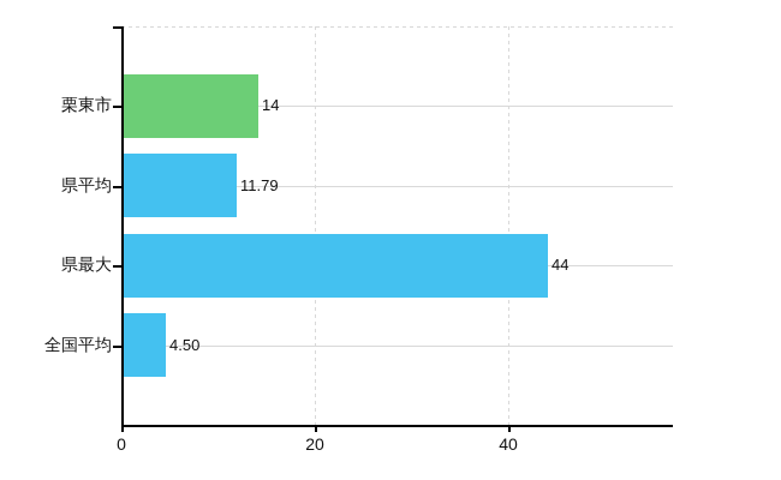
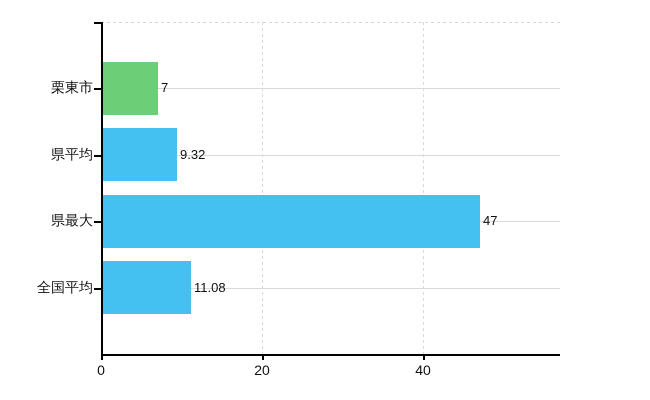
栗東市: 14 -> 7
県平均: 11.79 -> 9.32
県最大: 44 -> 47
全国平均: 4.50 -> 11.08
